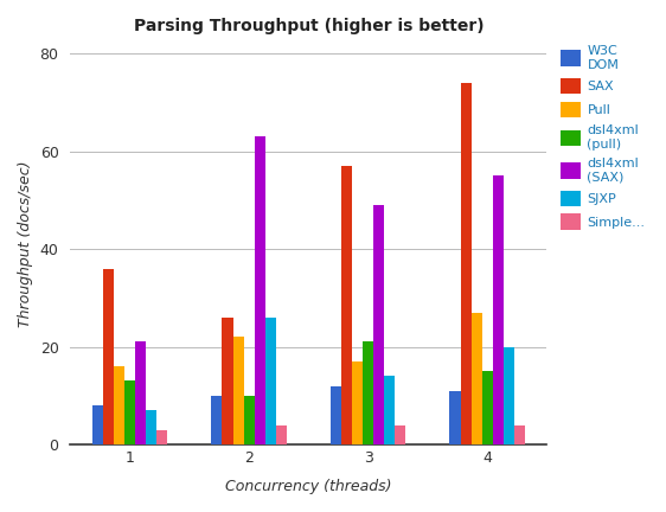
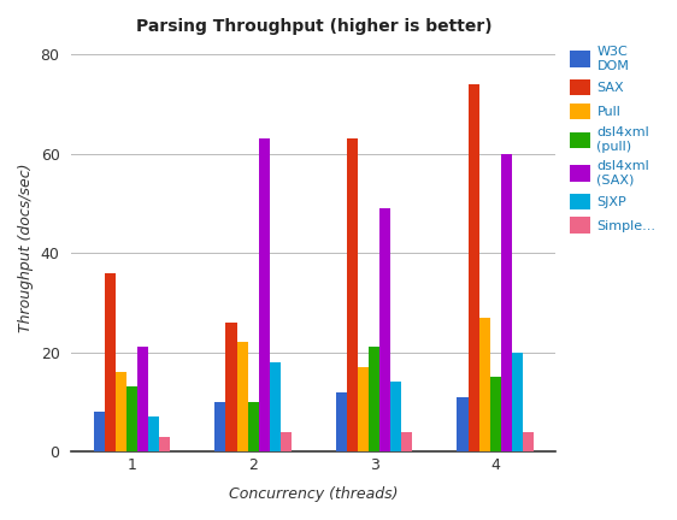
SJXP/2: 26 -> 18
SAX/3: 57 -> 63
dsl4xml (SAX)/4: 55 -> 60
